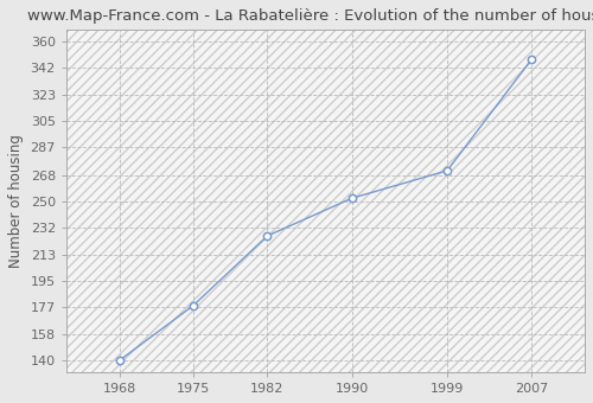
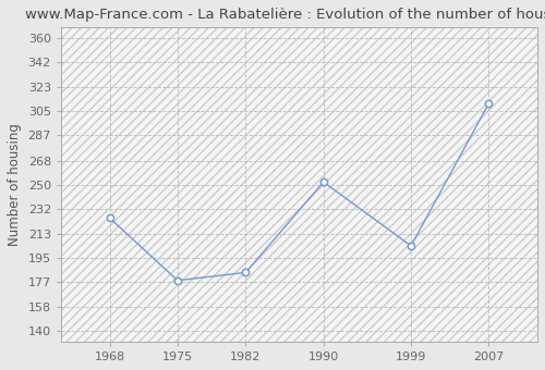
1968: 140 -> 225
1982: 226 -> 184
1999: 271 -> 204
2007: 348 -> 311
